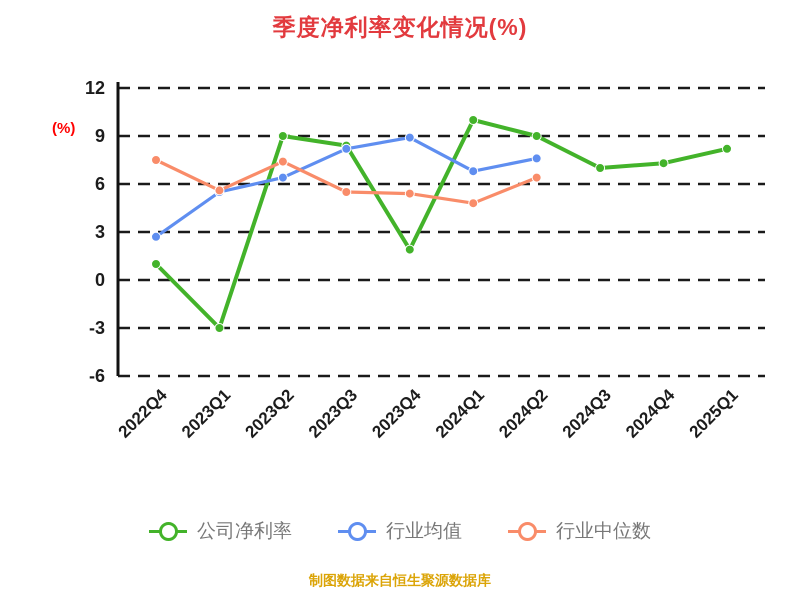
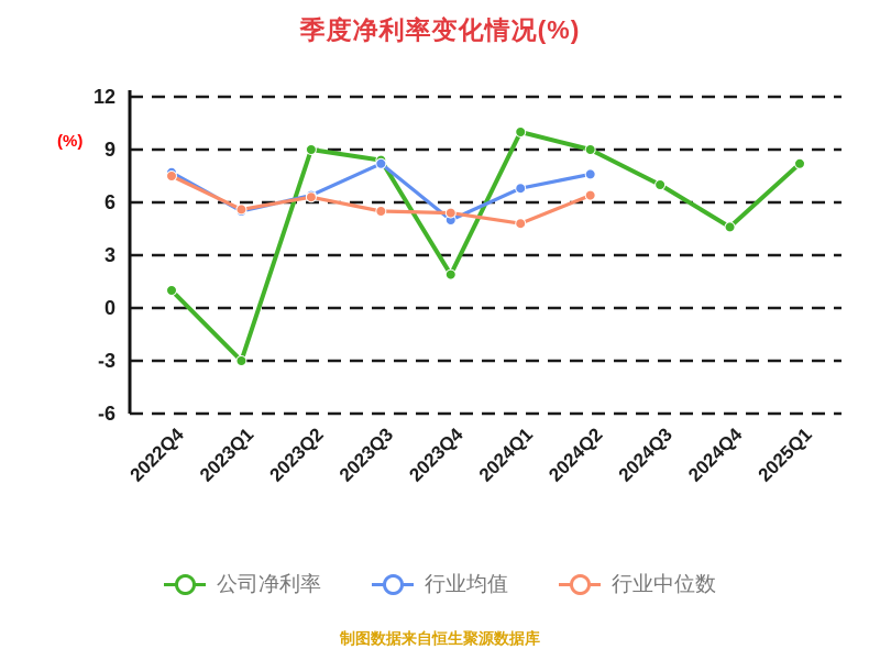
行业均值/2022Q4: 2.7 -> 7.7
行业中位数/2023Q2: 7.4 -> 6.3
行业均值/2023Q4: 8.9 -> 5.0
公司净利率/2024Q4: 7.3 -> 4.6
